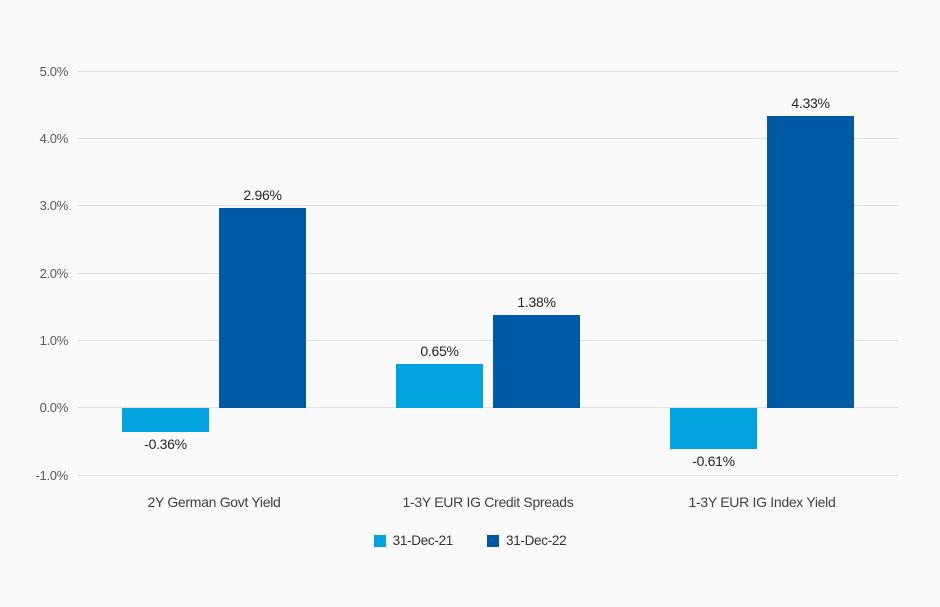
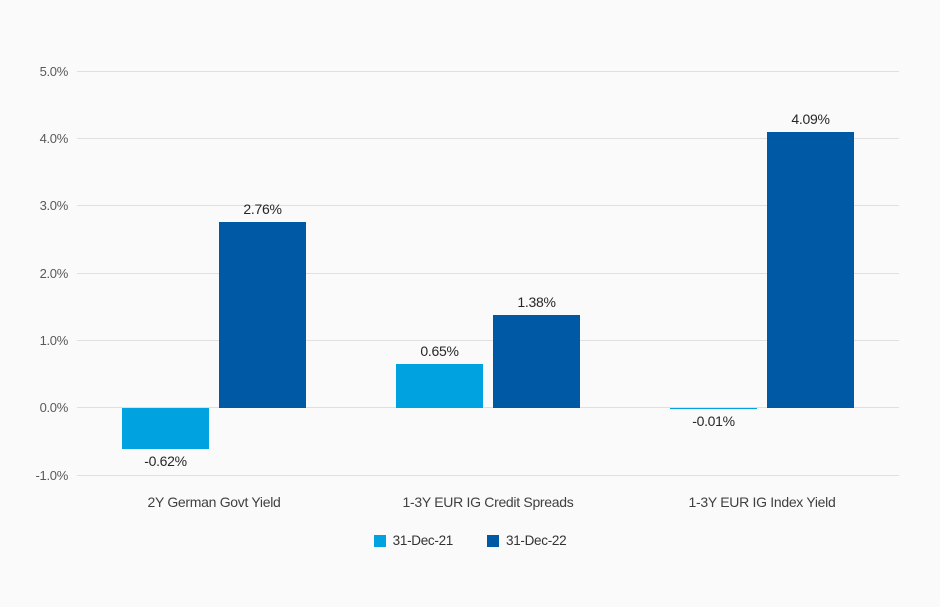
31-Dec-21/2Y German Govt Yield: -0.36% -> -0.62%
31-Dec-22/2Y German Govt Yield: 2.96% -> 2.76%
31-Dec-21/1-3Y EUR IG Index Yield: -0.61% -> -0.01%
31-Dec-22/1-3Y EUR IG Index Yield: 4.33% -> 4.09%
